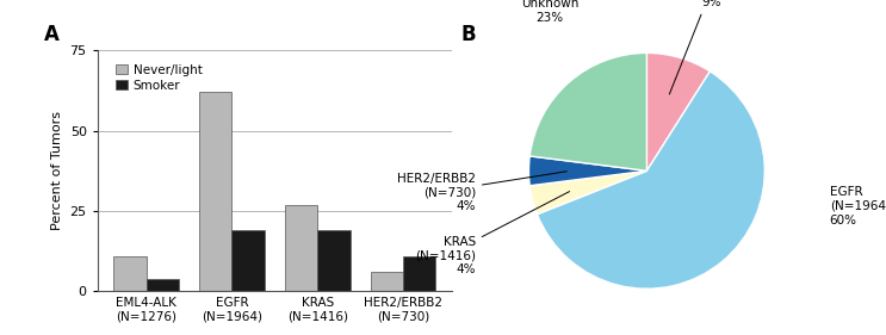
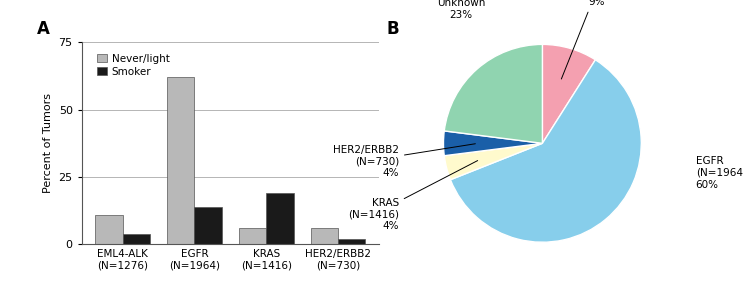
Smoker/EGFR (N=1964): 19 -> 14
Never/light/KRAS (N=1416): 27 -> 6
Smoker/HER2/ERBB2 (N=730): 11 -> 2
